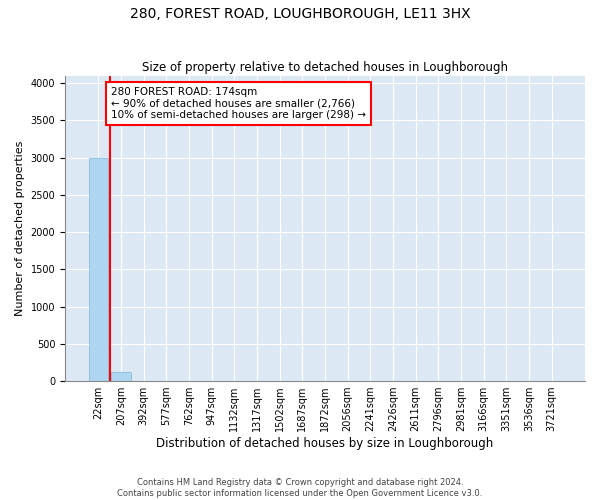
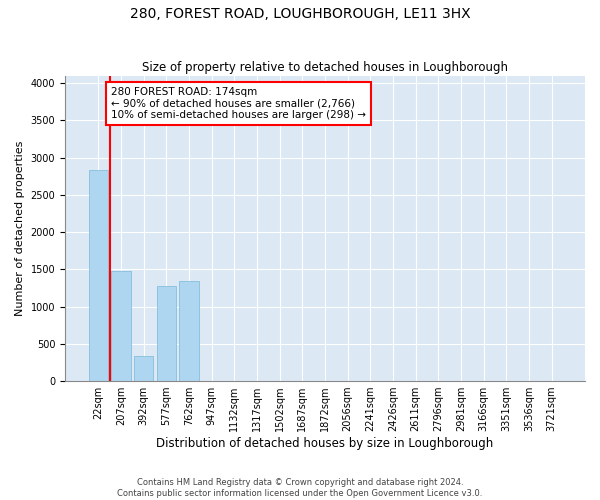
22sqm: 3000 -> 2840
207sqm: 120 -> 1480
392sqm: 0 -> 340
577sqm: 0 -> 1280
762sqm: 0 -> 1340
